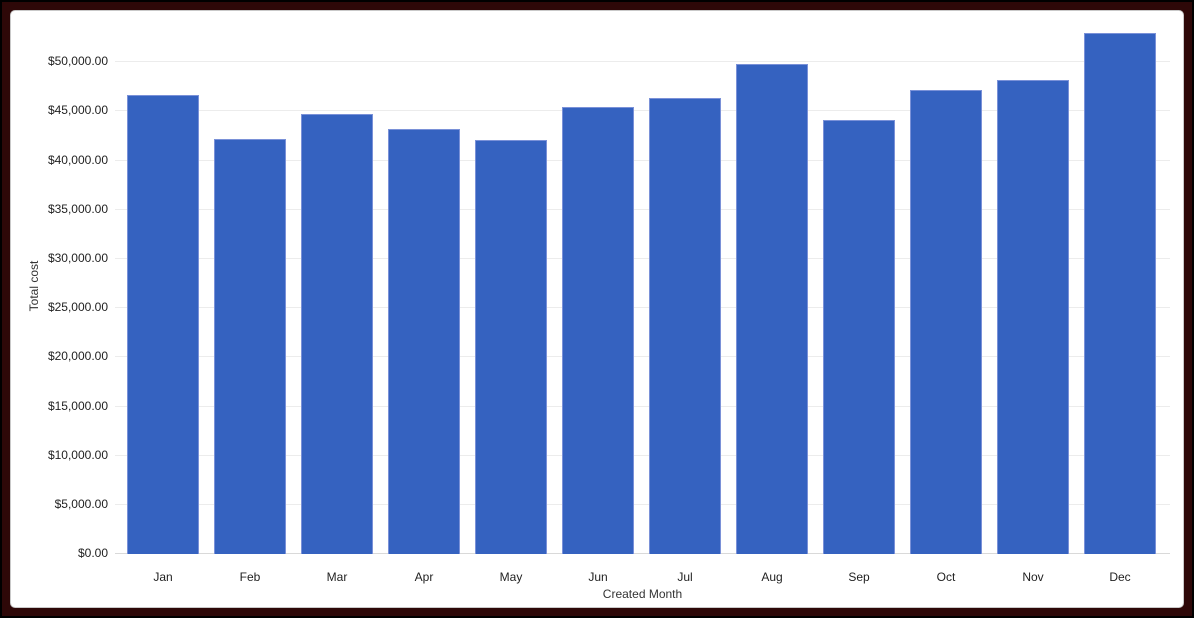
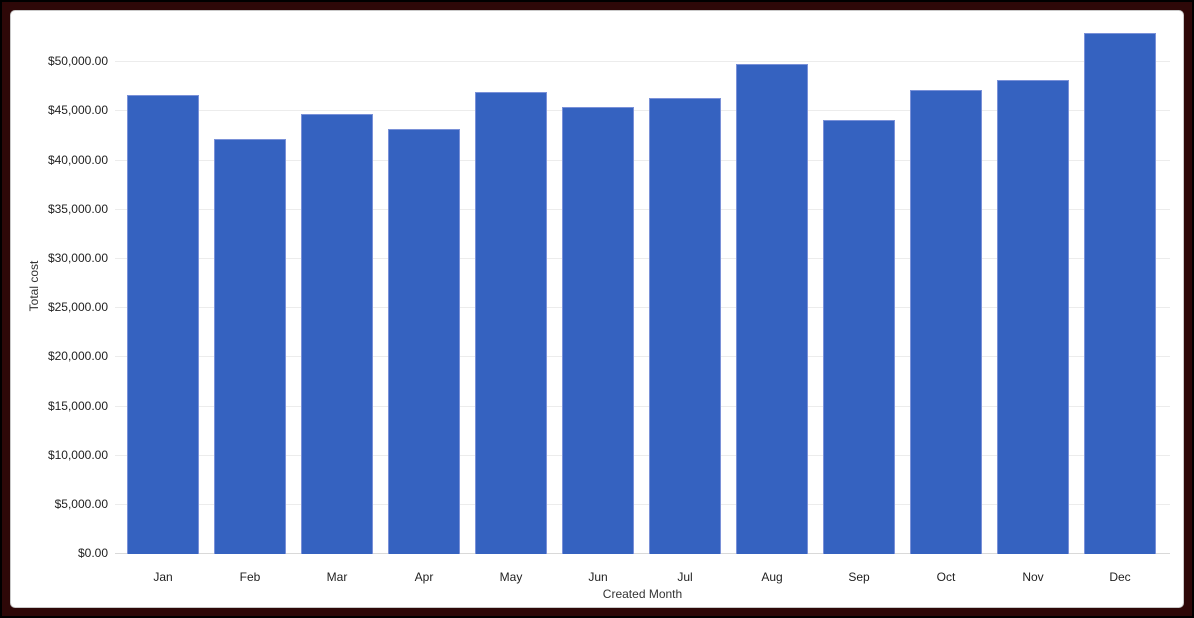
May: $42000 -> $47000
